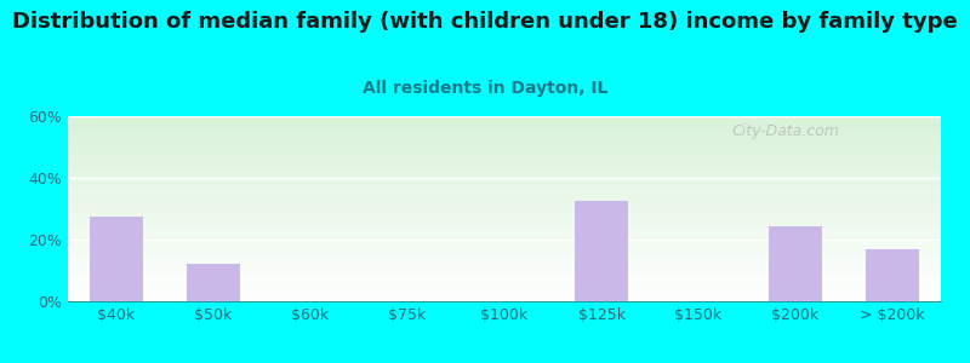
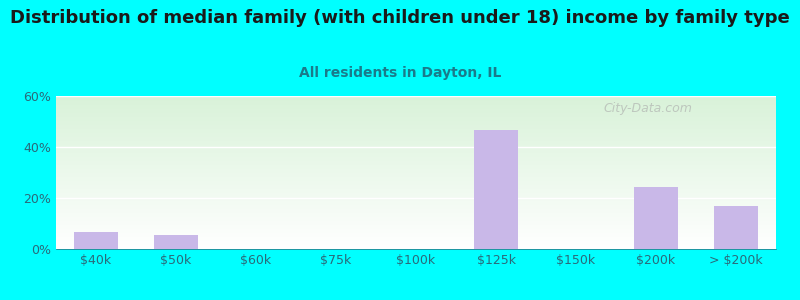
$40k: 27.5% -> 6.5%
$50k: 12.0% -> 5.5%
$125k: 32.5% -> 46.5%
